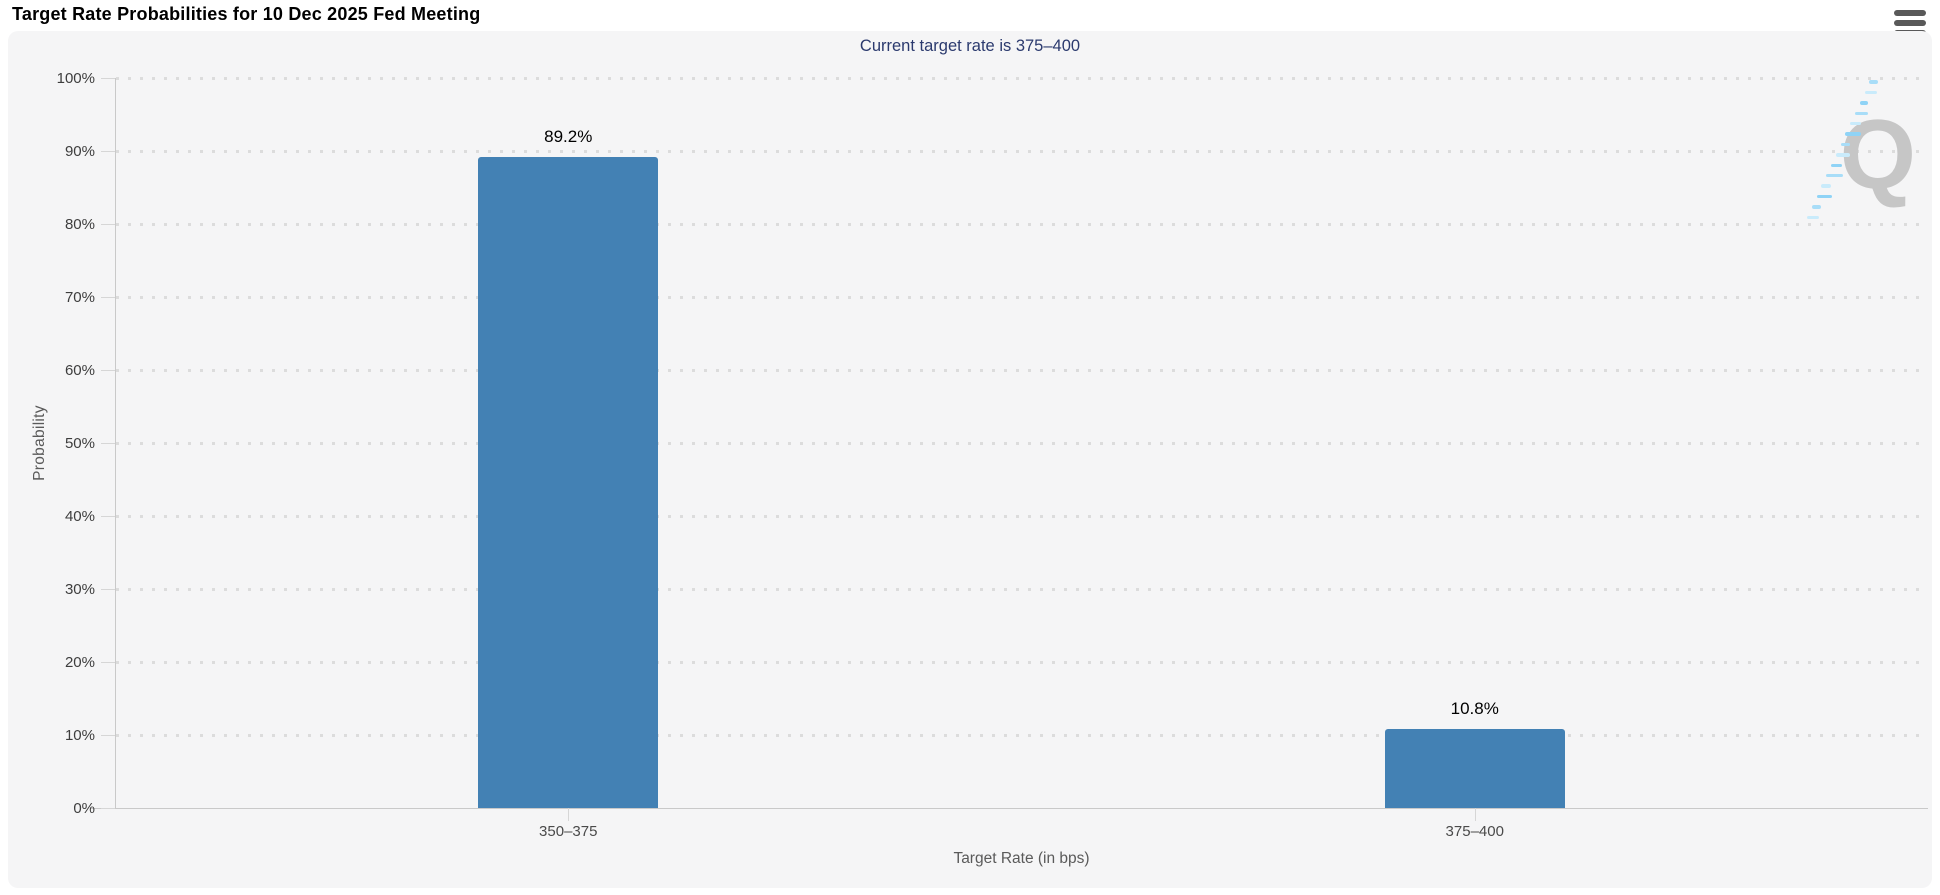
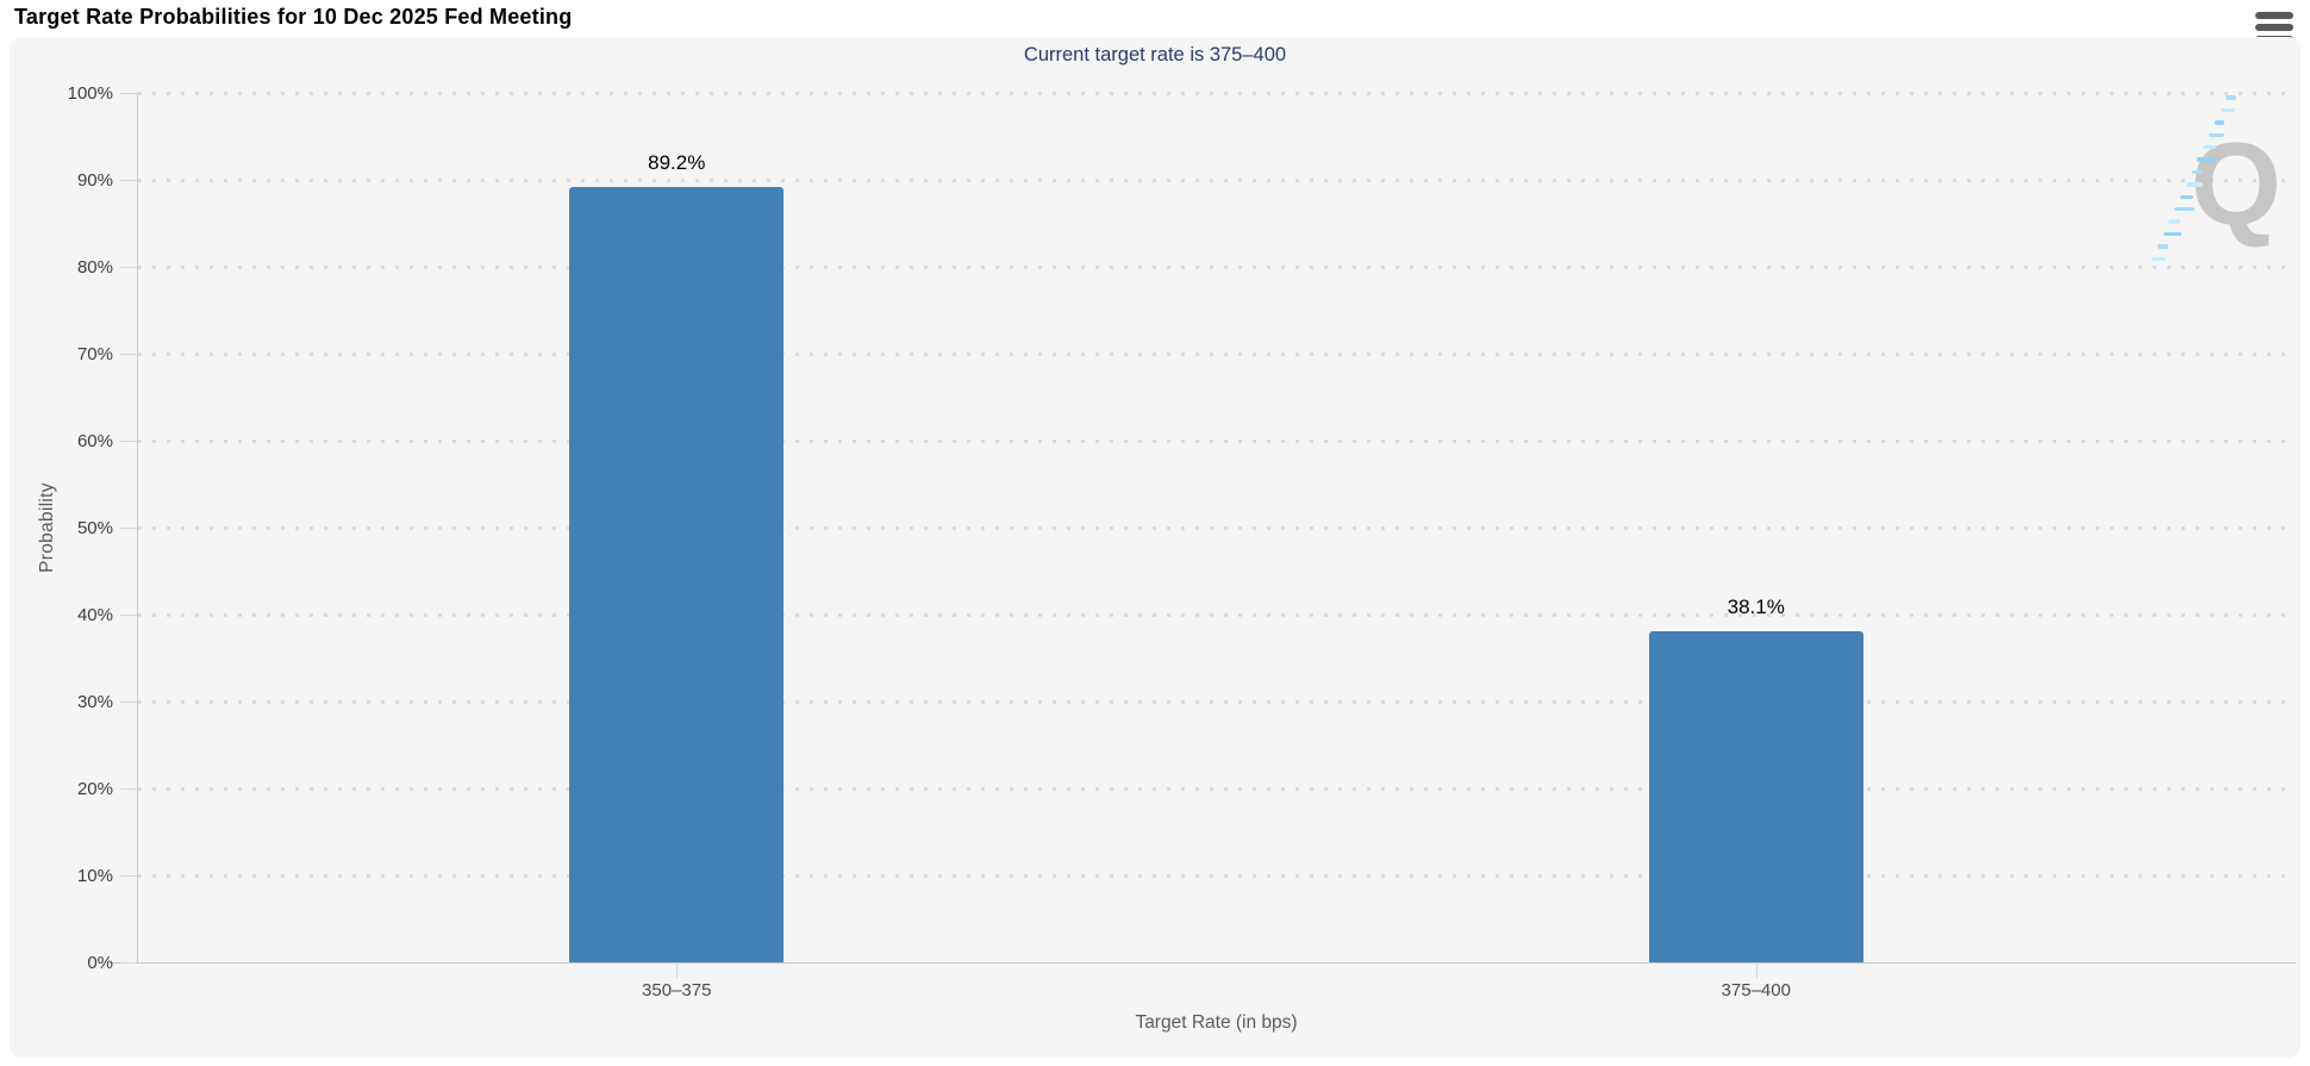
375–400: 10.8% -> 38.1%
